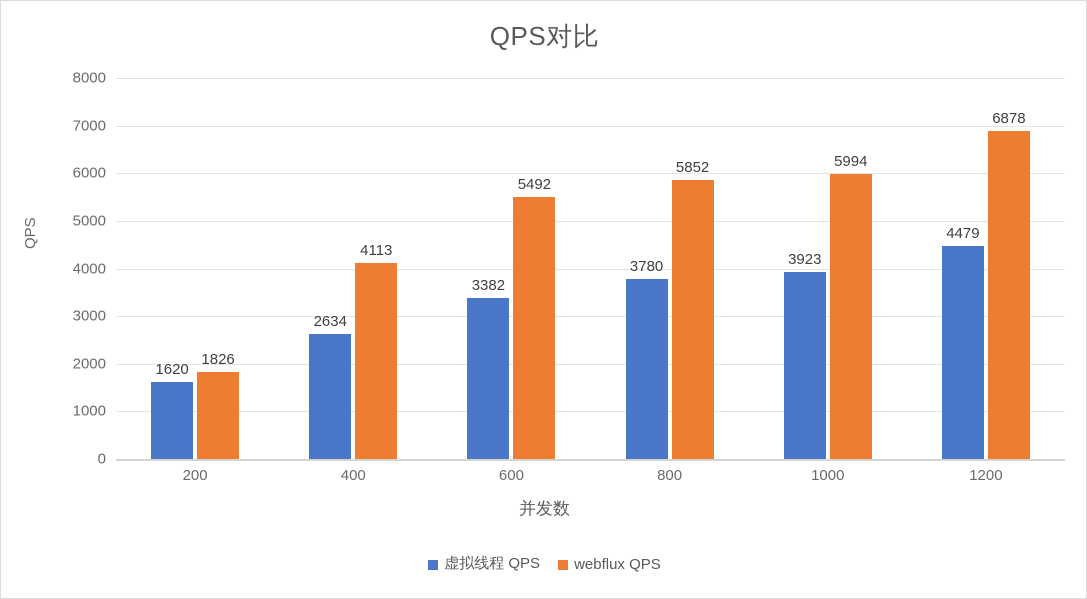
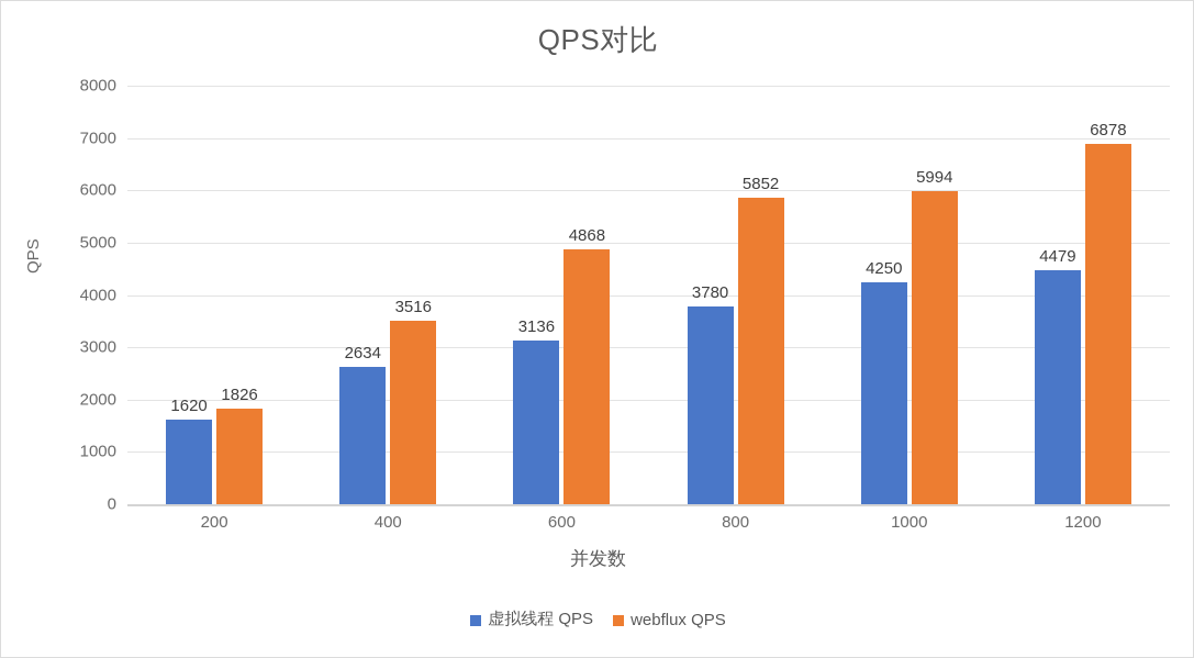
webflux QPS/400: 4113 -> 3516
虚拟线程 QPS/600: 3382 -> 3136
webflux QPS/600: 5492 -> 4868
虚拟线程 QPS/1000: 3923 -> 4250
